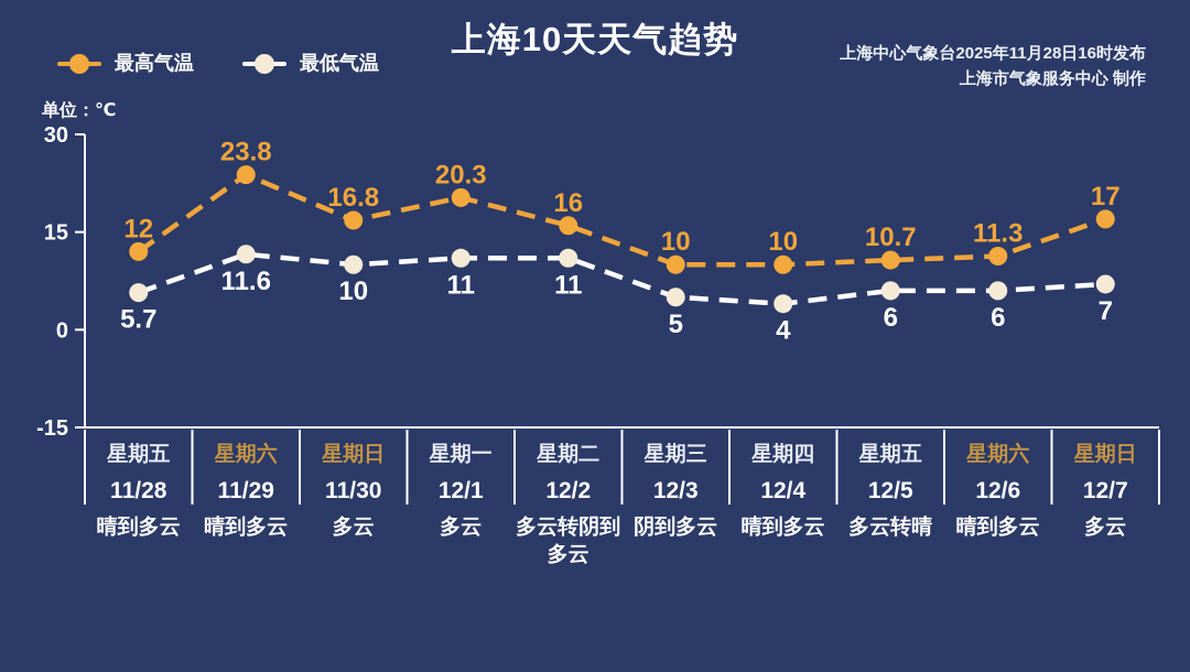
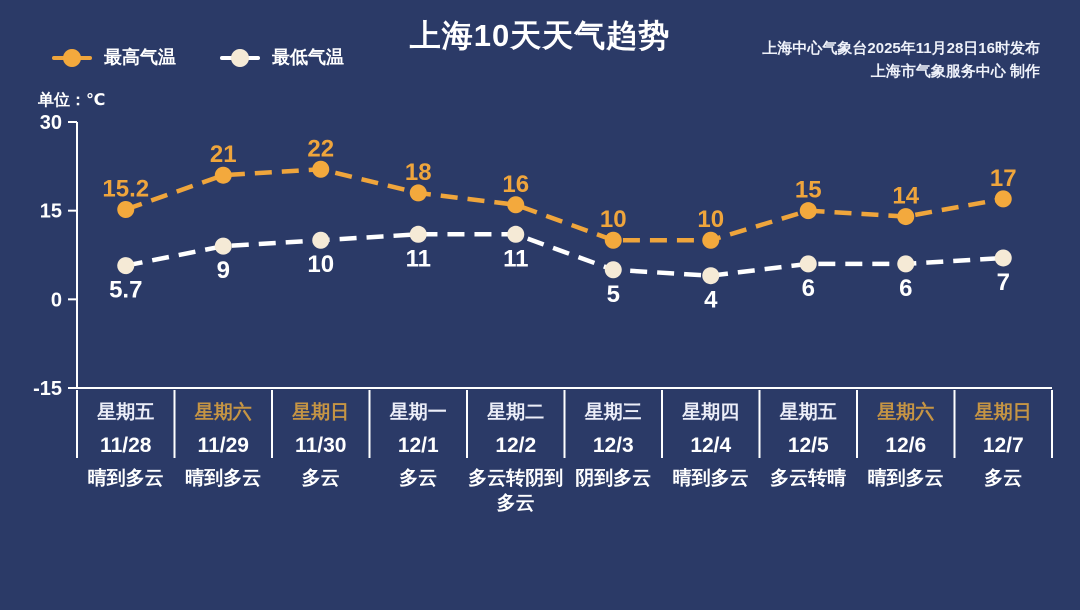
最高气温/11/28: 12 -> 15.2
最高气温/11/29: 23.8 -> 21
最低气温/11/29: 11.6 -> 9
最高气温/11/30: 16.8 -> 22
最高气温/12/1: 20.3 -> 18
最高气温/12/5: 10.7 -> 15
最高气温/12/6: 11.3 -> 14
